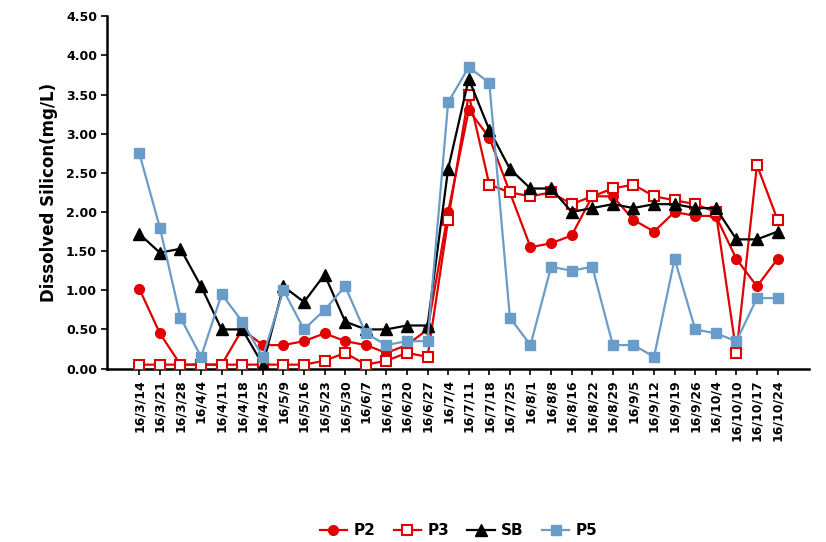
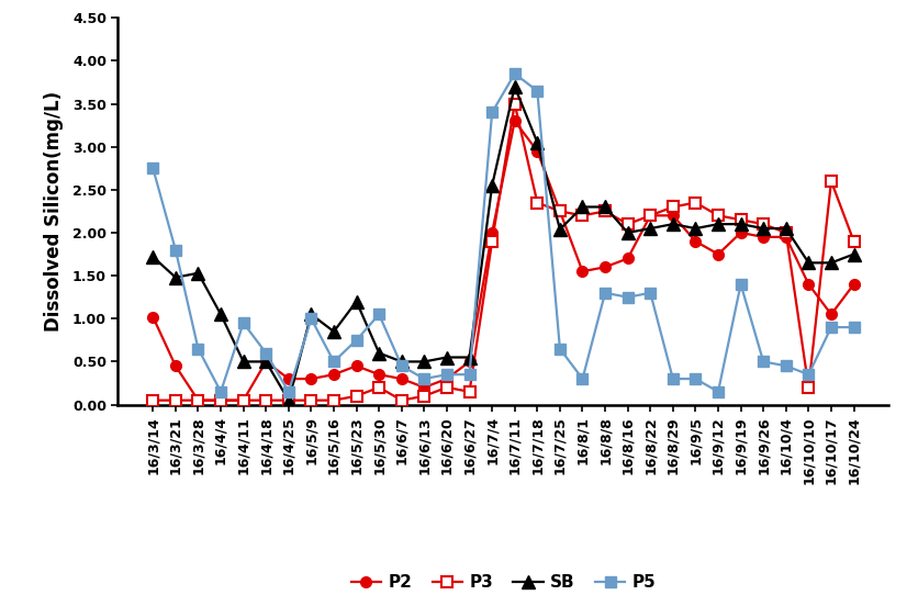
SB/16/7/25: 2.55 -> 2.04
